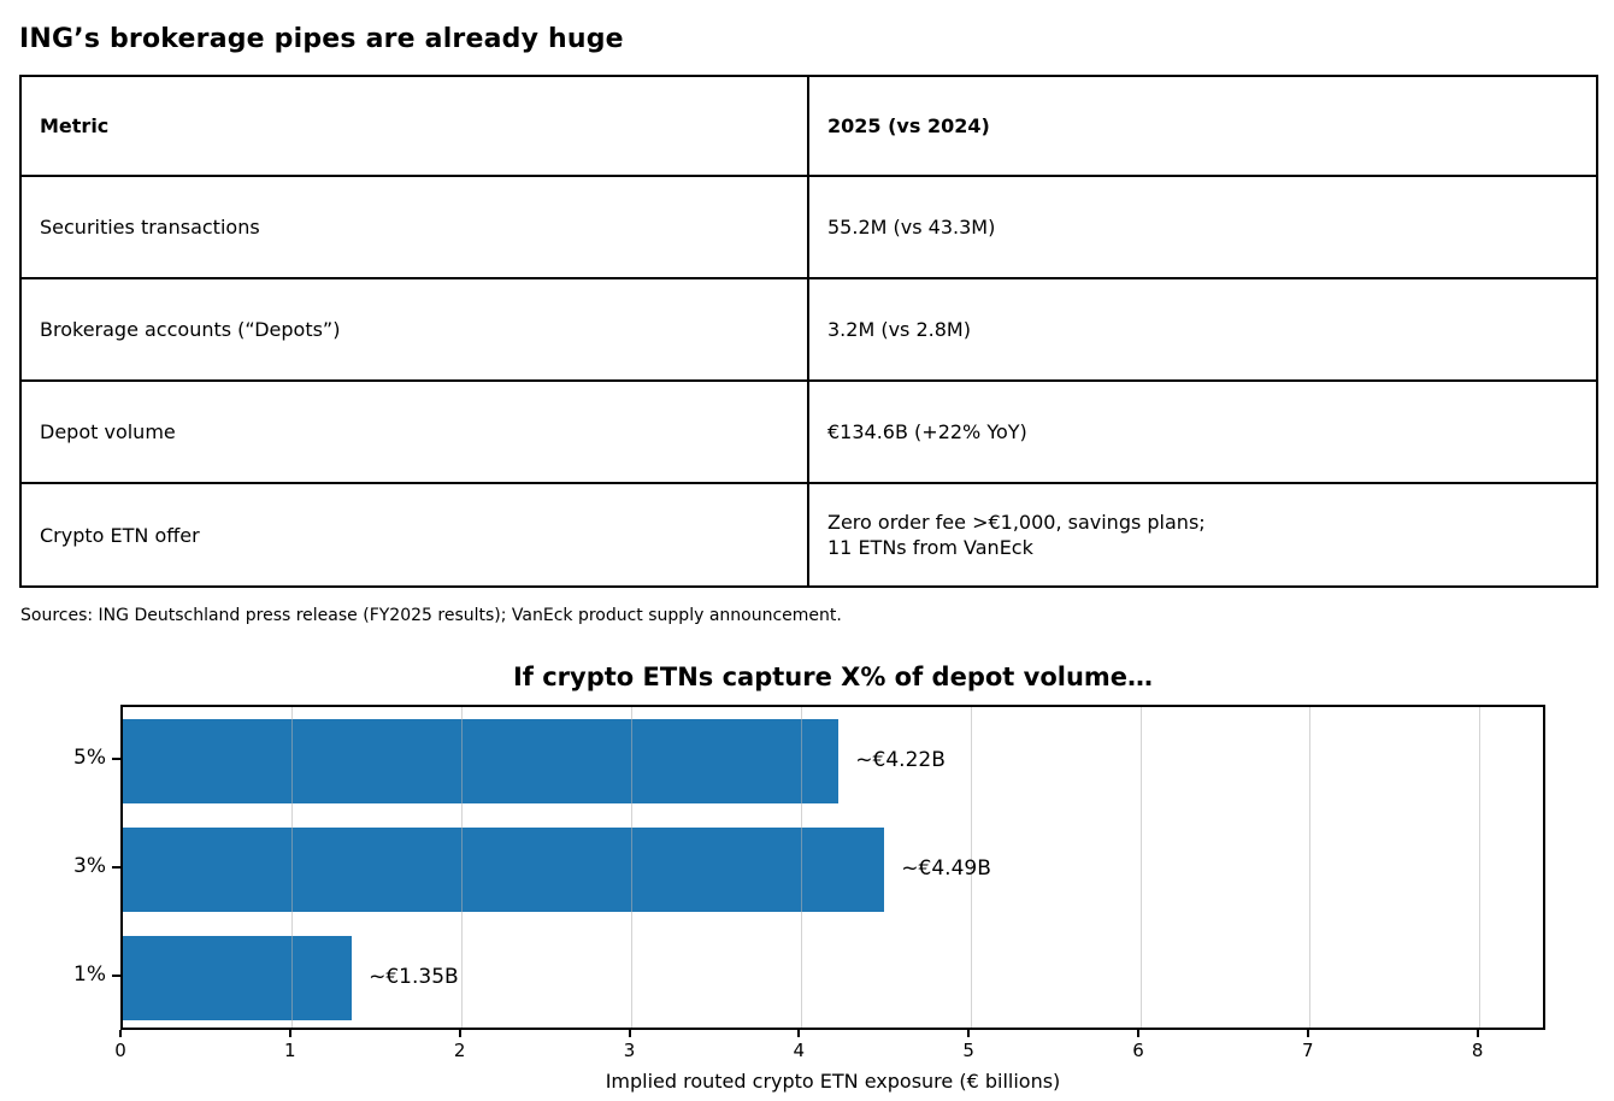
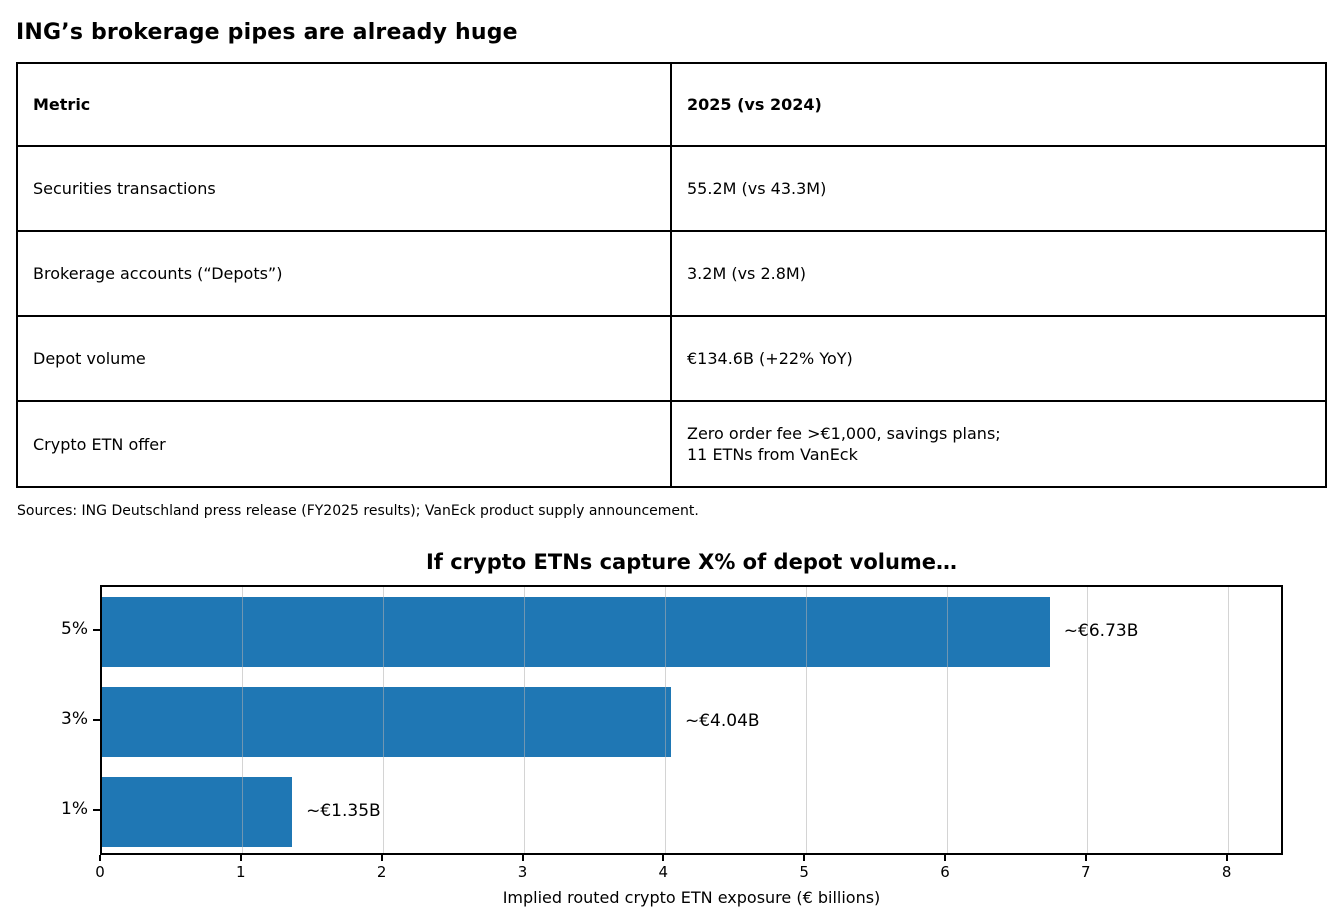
5%: 4.22 -> 6.73
3%: 4.49 -> 4.04
